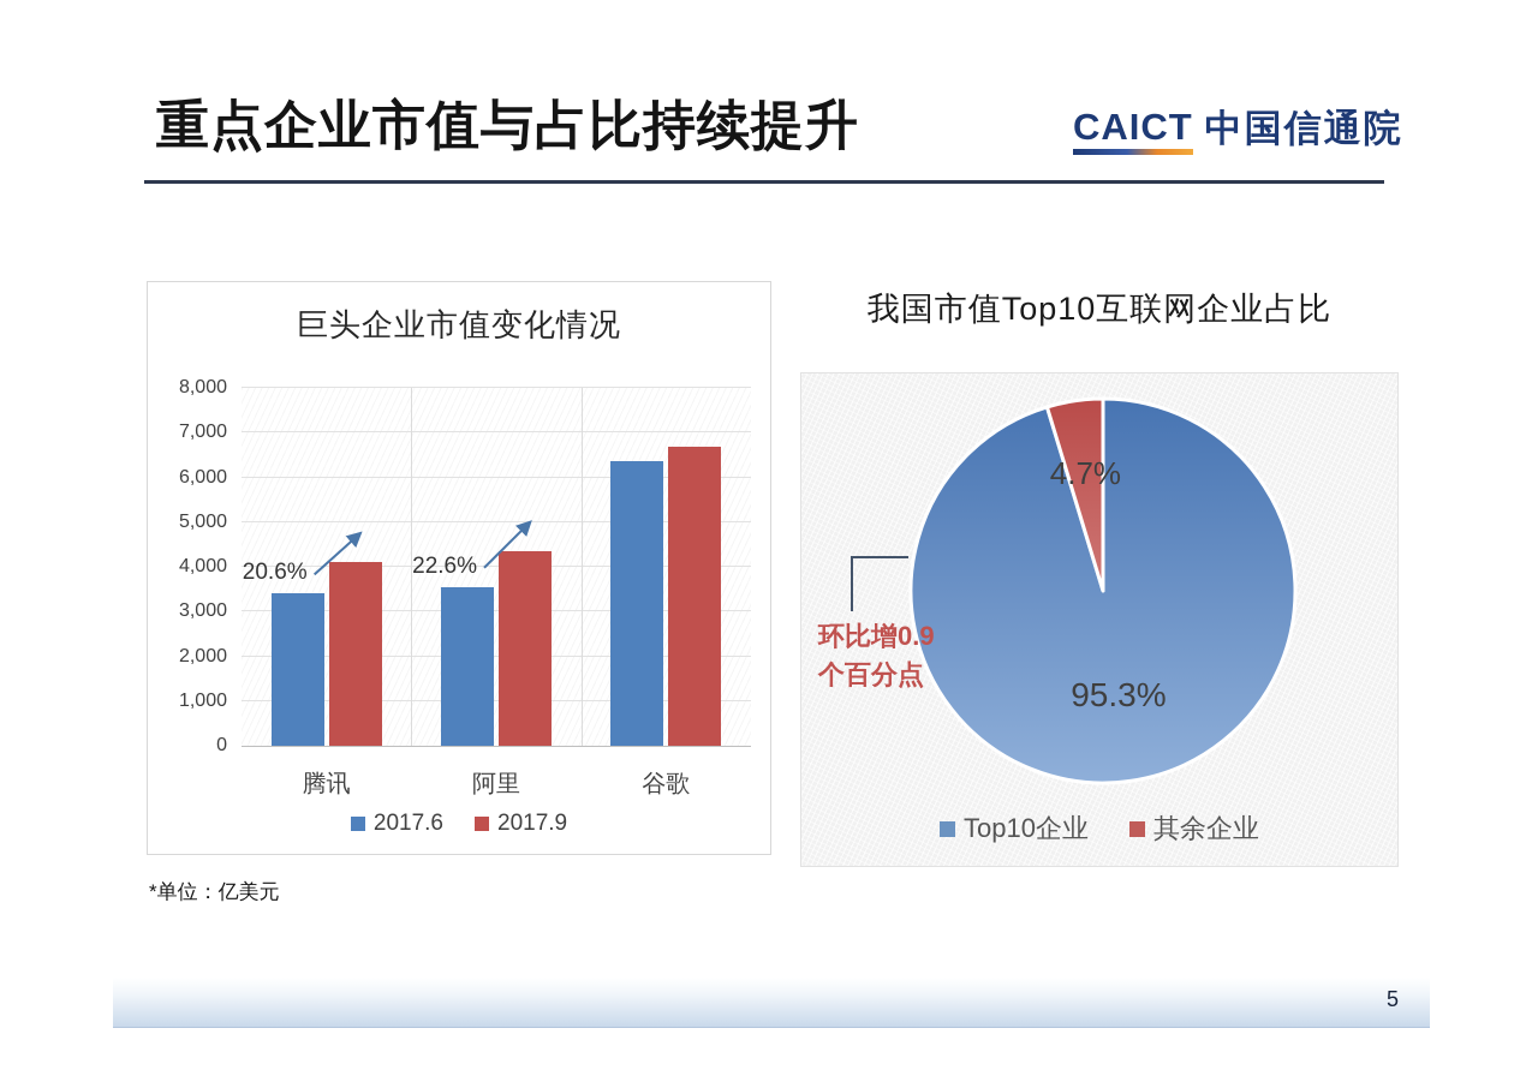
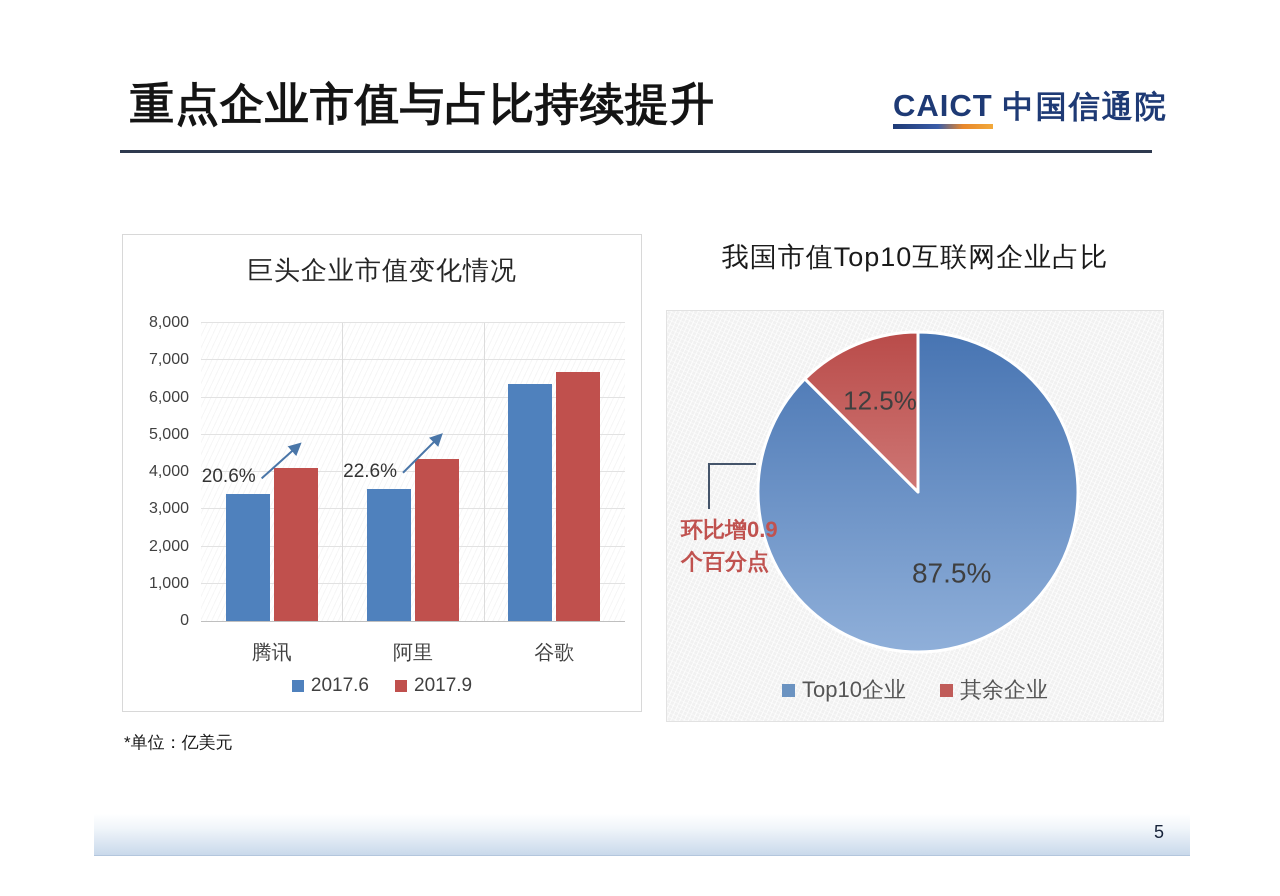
我国市值Top10互联网企业占比/Top10企业: 95.3% -> 87.5%
我国市值Top10互联网企业占比/其余企业: 4.7% -> 12.5%
